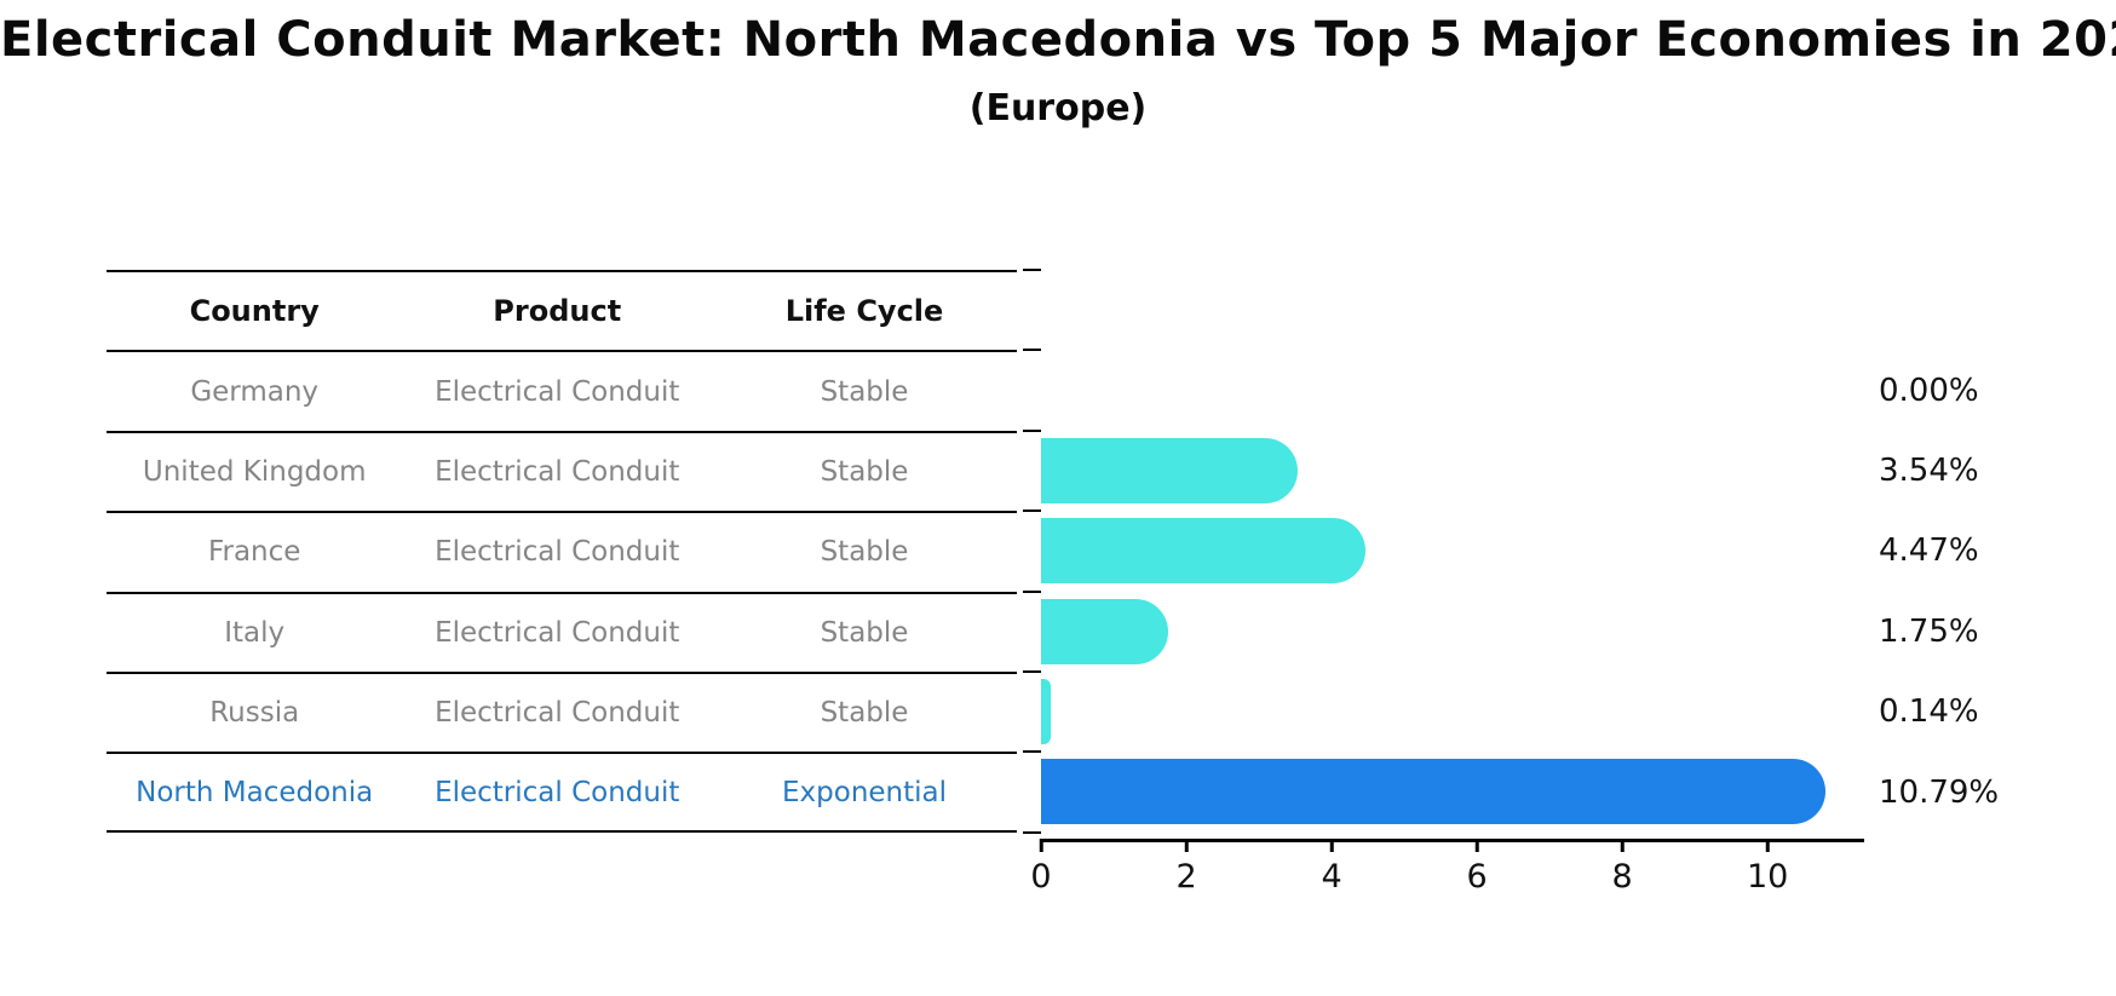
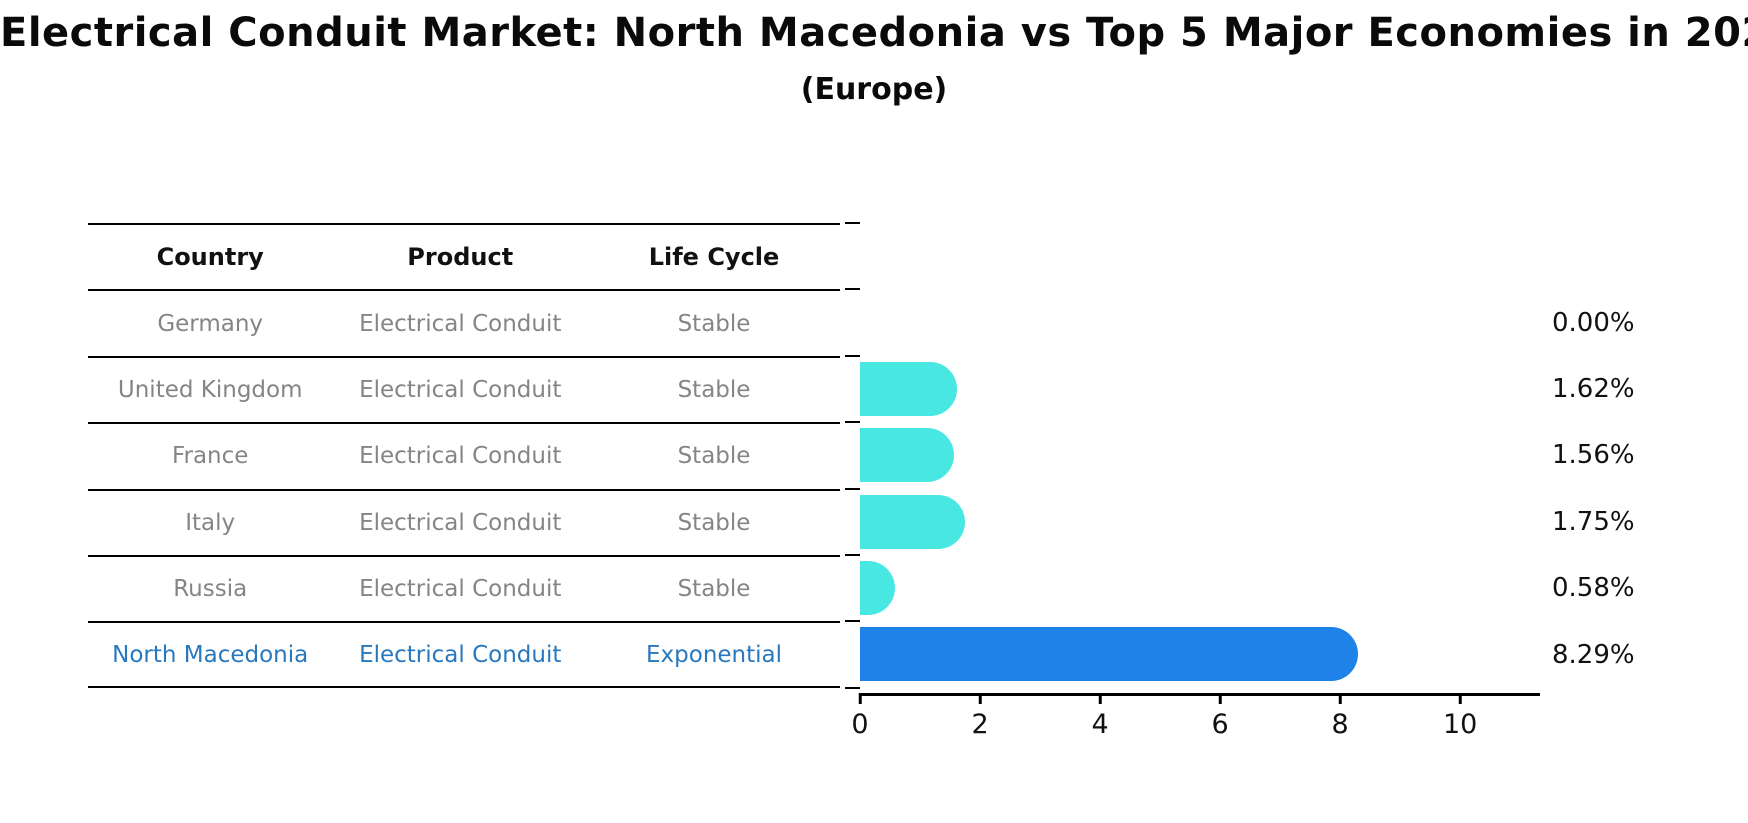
United Kingdom: 3.54% -> 1.62%
France: 4.47% -> 1.56%
Russia: 0.14% -> 0.58%
North Macedonia: 10.79% -> 8.29%
